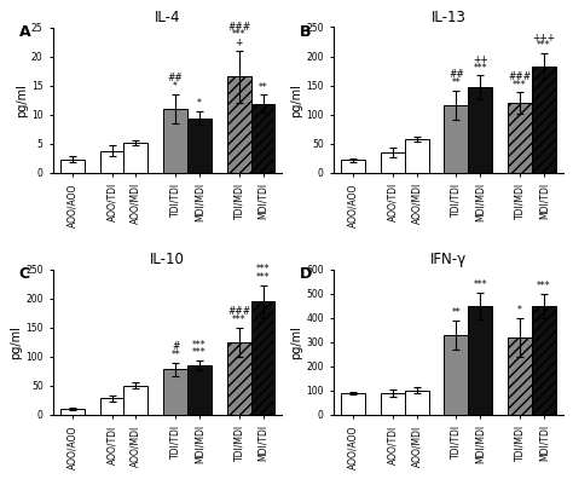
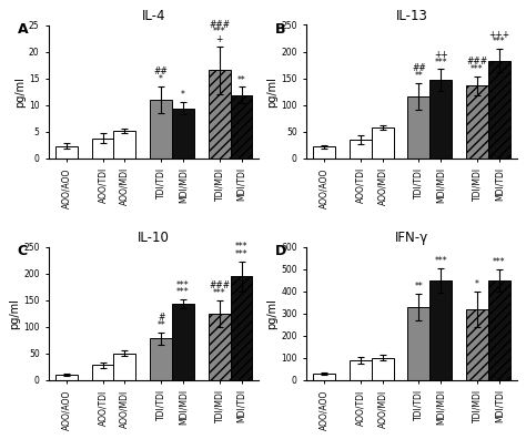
IL-13/TDI/MDI: 120 -> 136
IL-10/MDI/MDI: 85 -> 143
IFN-γ/AOO/AOO: 90 -> 30
